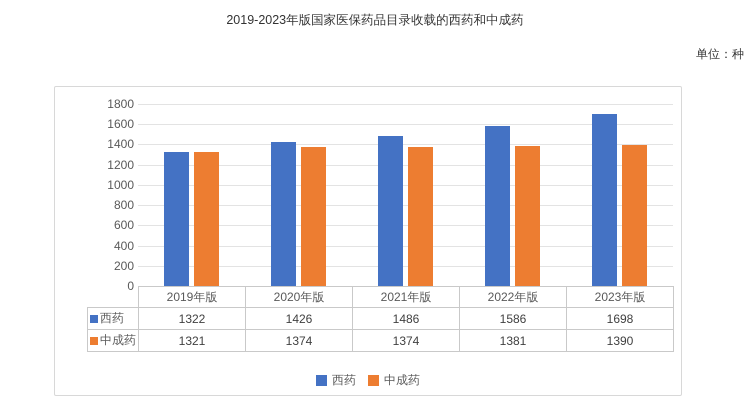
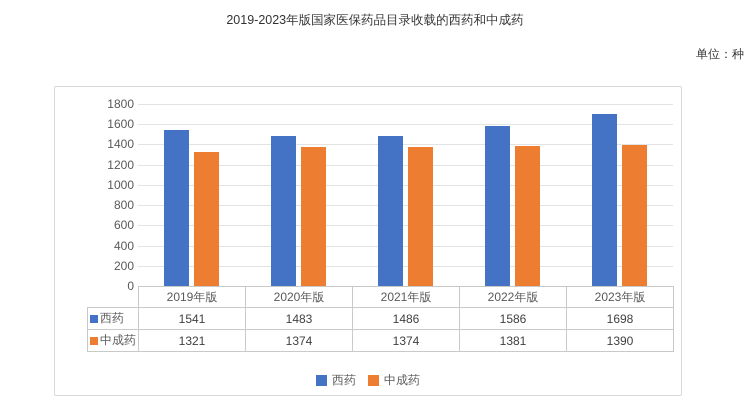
西药/2019年版: 1322 -> 1541
西药/2020年版: 1426 -> 1483
